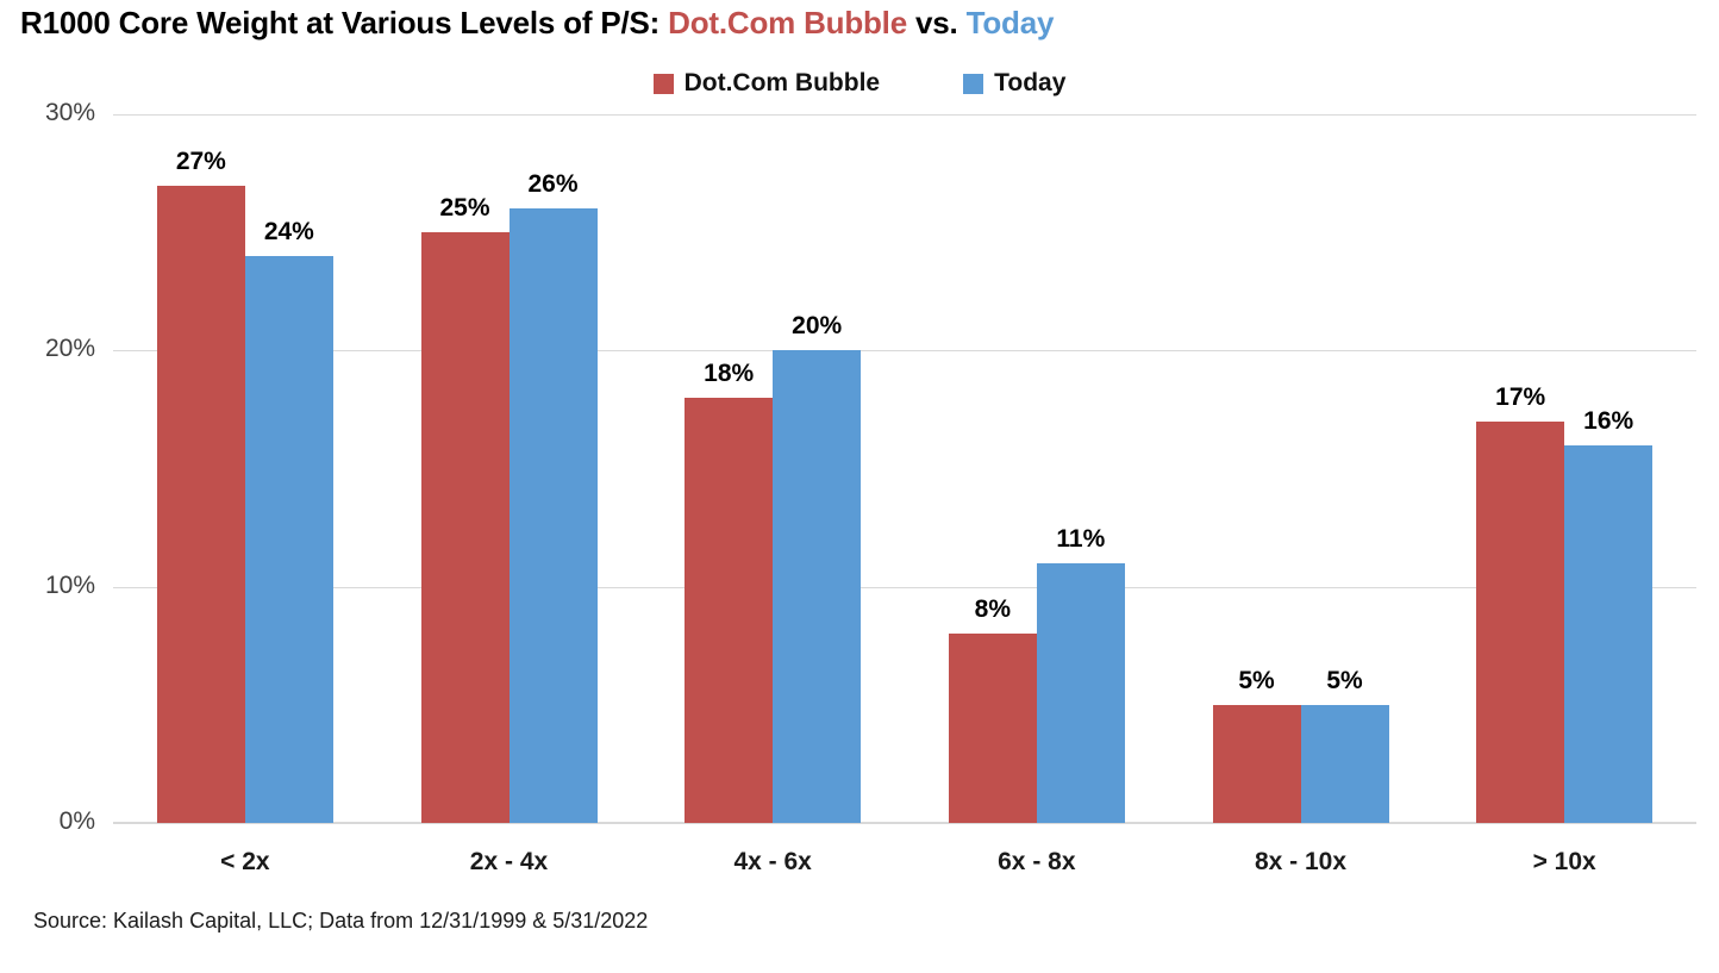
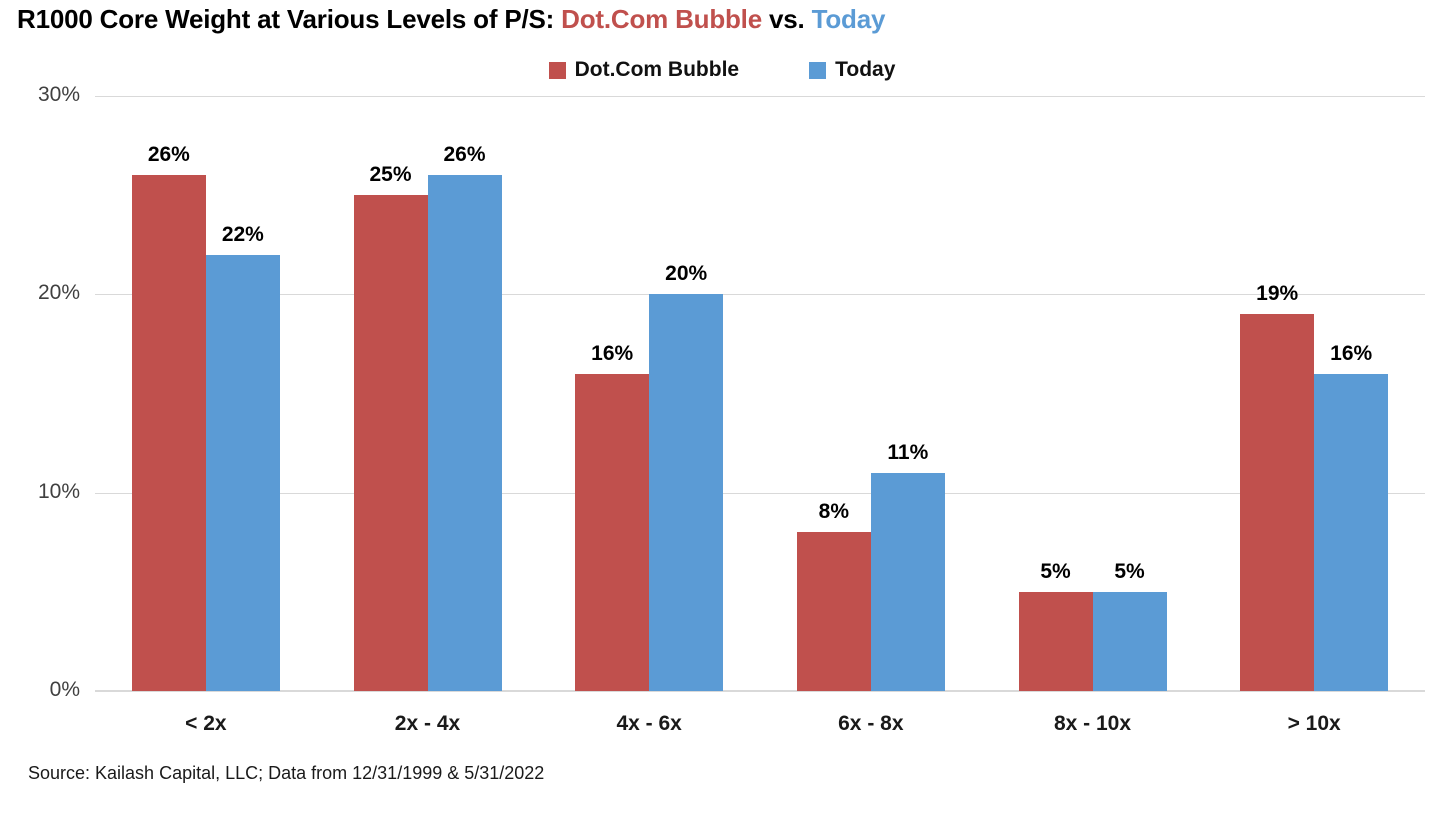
Dot.Com Bubble/< 2x: 27% -> 26%
Today/< 2x: 24% -> 22%
Dot.Com Bubble/4x - 6x: 18% -> 16%
Dot.Com Bubble/> 10x: 17% -> 19%
